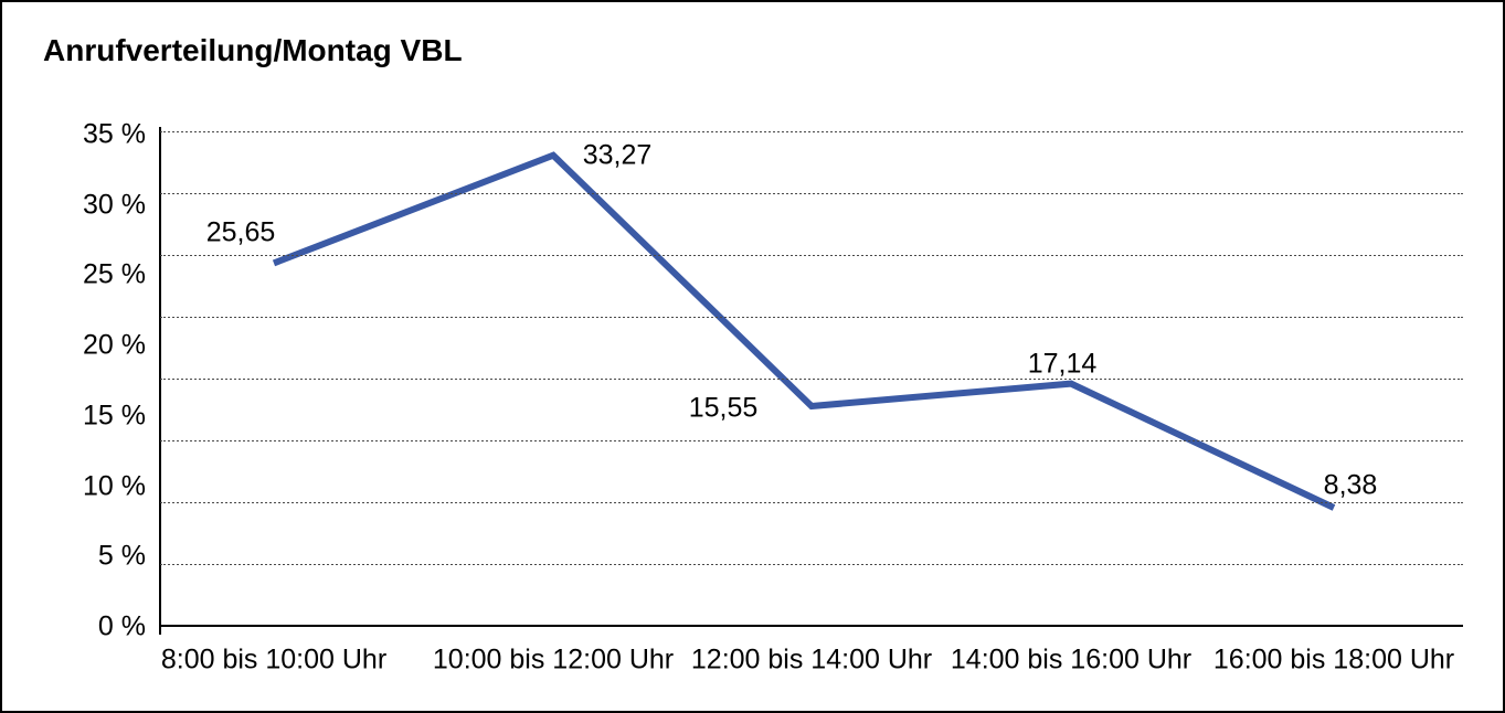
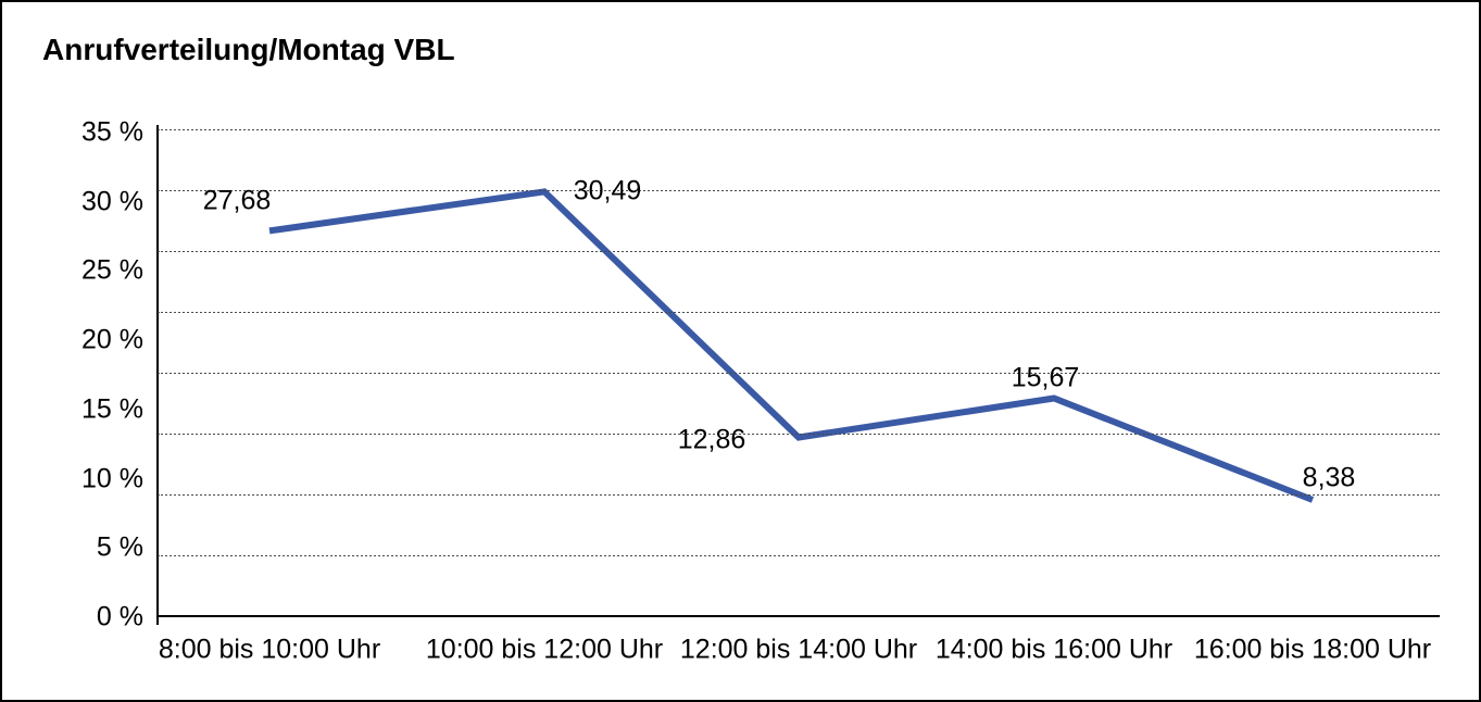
8:00 bis 10:00 Uhr: 25,65 -> 27,68
10:00 bis 12:00 Uhr: 33,27 -> 30,49
12:00 bis 14:00 Uhr: 15,55 -> 12,86
14:00 bis 16:00 Uhr: 17,14 -> 15,67
